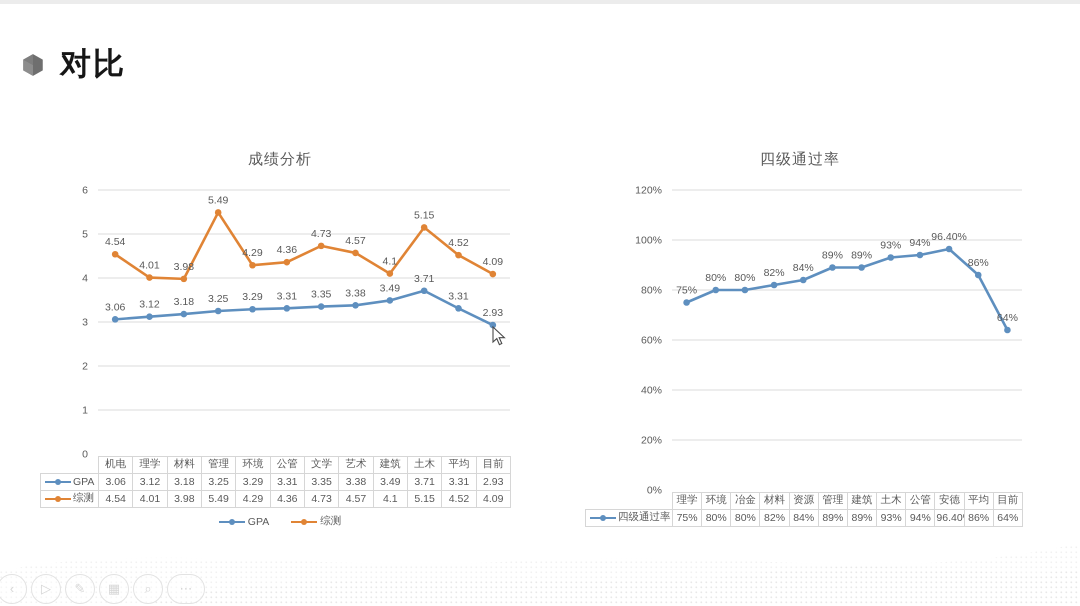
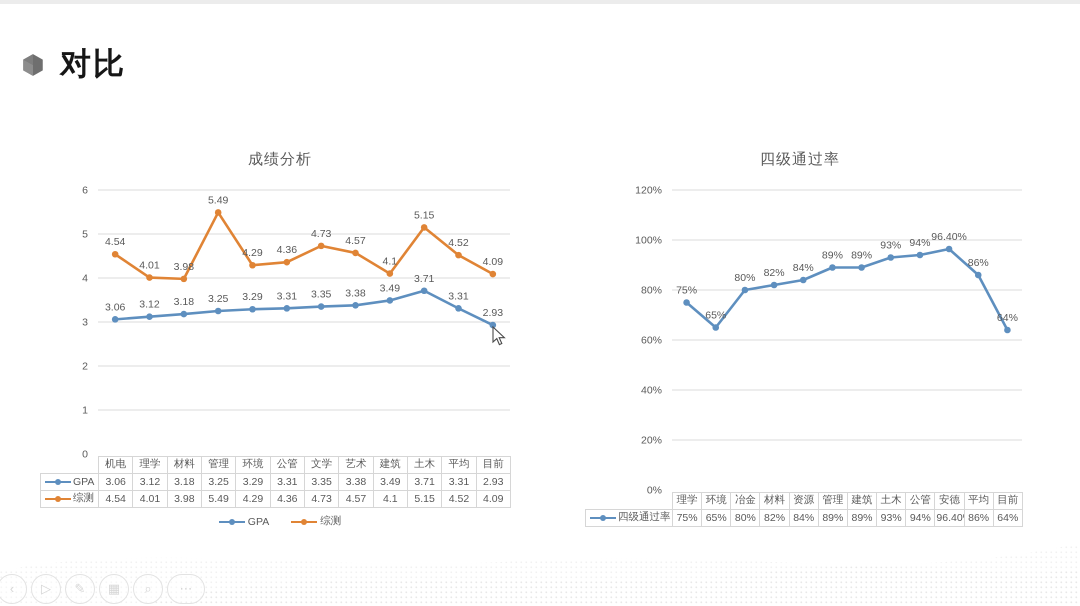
四级通过率/环境: 80% -> 65%
